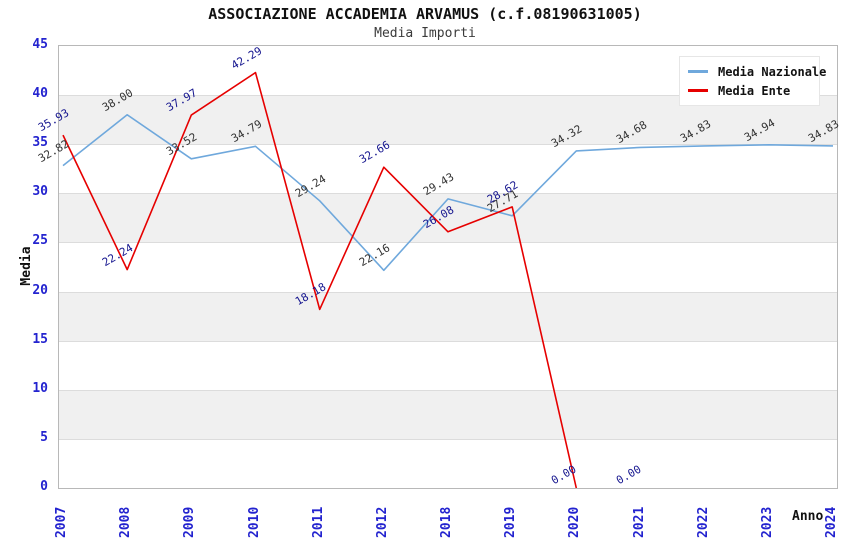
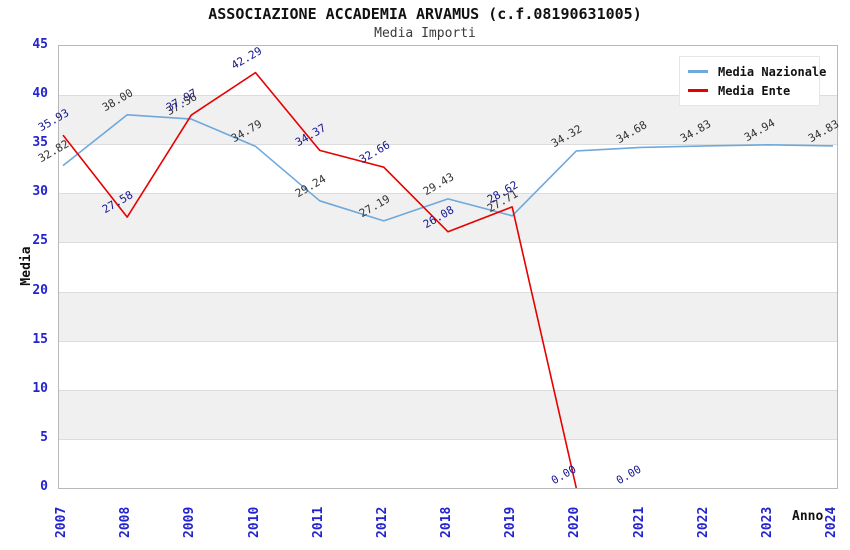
Media Ente/2008: 22.24 -> 27.58
Media Nazionale/2009: 33.52 -> 37.56
Media Ente/2011: 18.18 -> 34.37
Media Nazionale/2012: 22.16 -> 27.19
